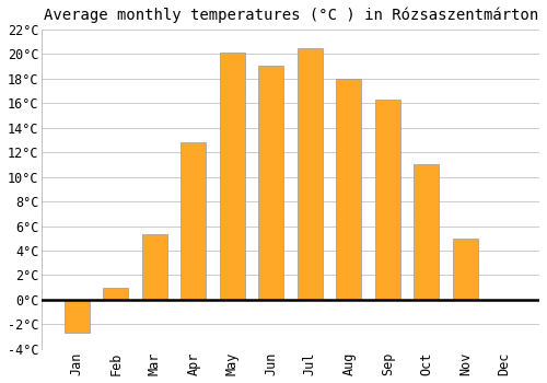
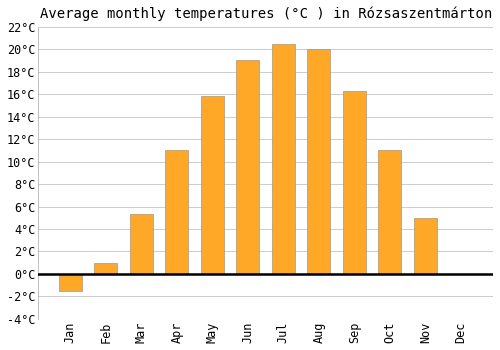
Jan: -2.7°C -> -1.5°C
Apr: 12.8°C -> 11.0°C
May: 20.1°C -> 15.8°C
Aug: 18.0°C -> 20.0°C
